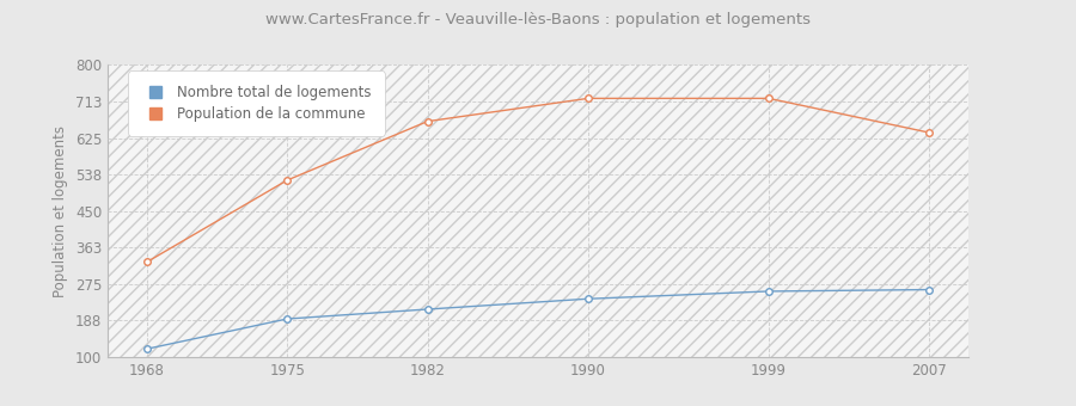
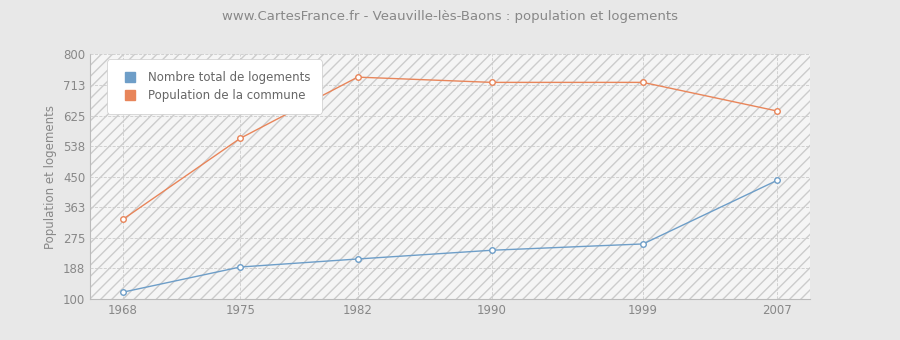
Population de la commune/1975: 524 -> 560
Population de la commune/1982: 665 -> 735
Nombre total de logements/2007: 262 -> 440
